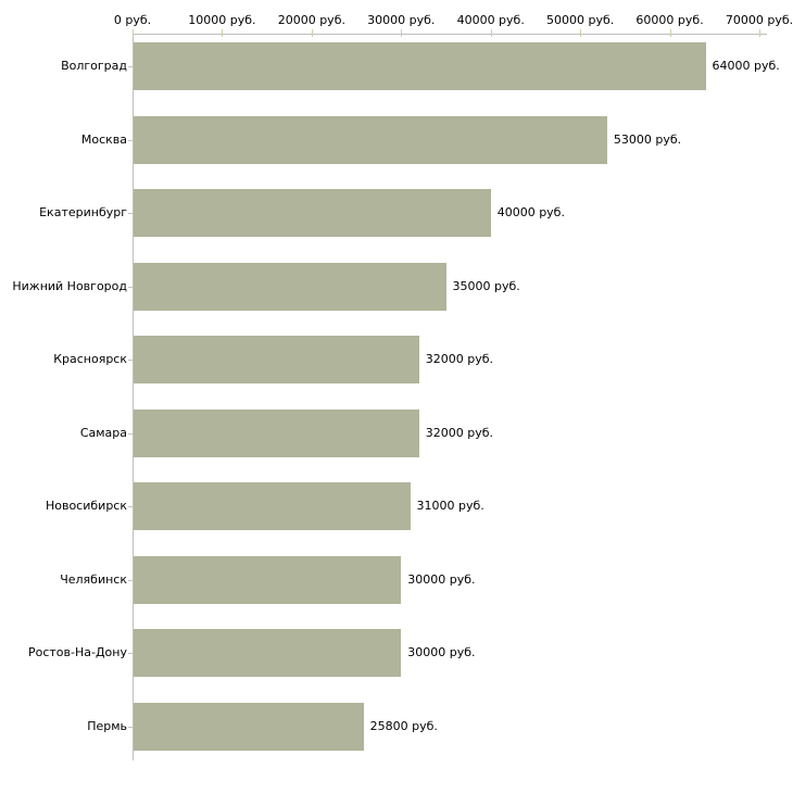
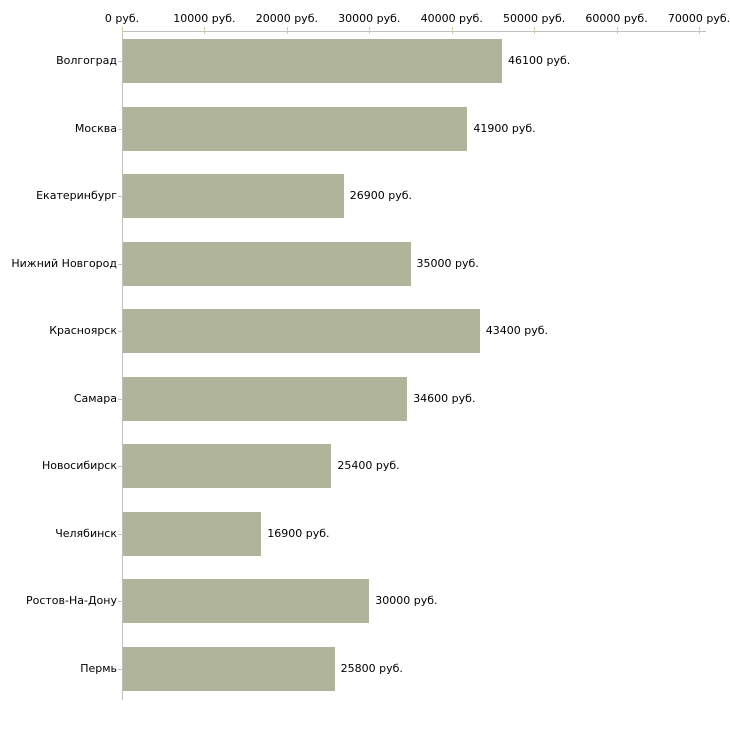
Волгоград: 64000 -> 46100
Москва: 53000 -> 41900
Екатеринбург: 40000 -> 26900
Красноярск: 32000 -> 43400
Самара: 32000 -> 34600
Новосибирск: 31000 -> 25400
Челябинск: 30000 -> 16900
